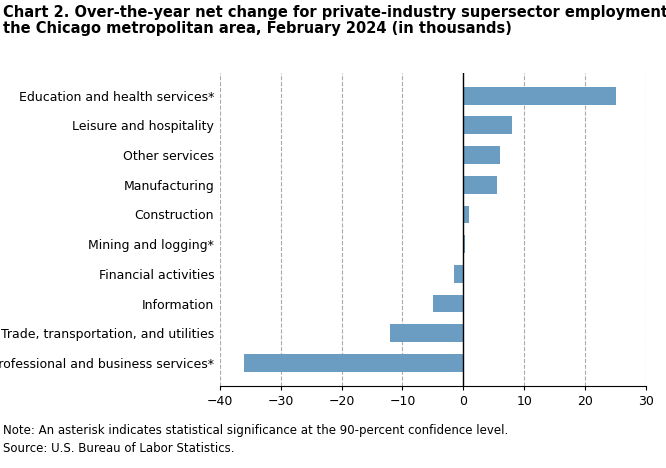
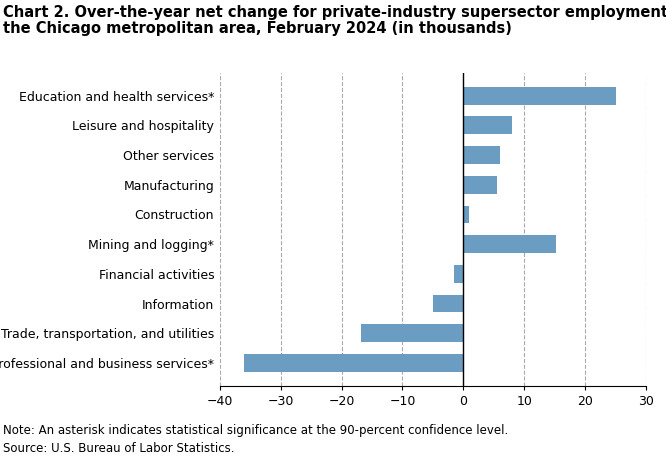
Mining and logging*: 0.2 -> 15.2
Trade, transportation, and utilities: -12.0 -> -16.8
